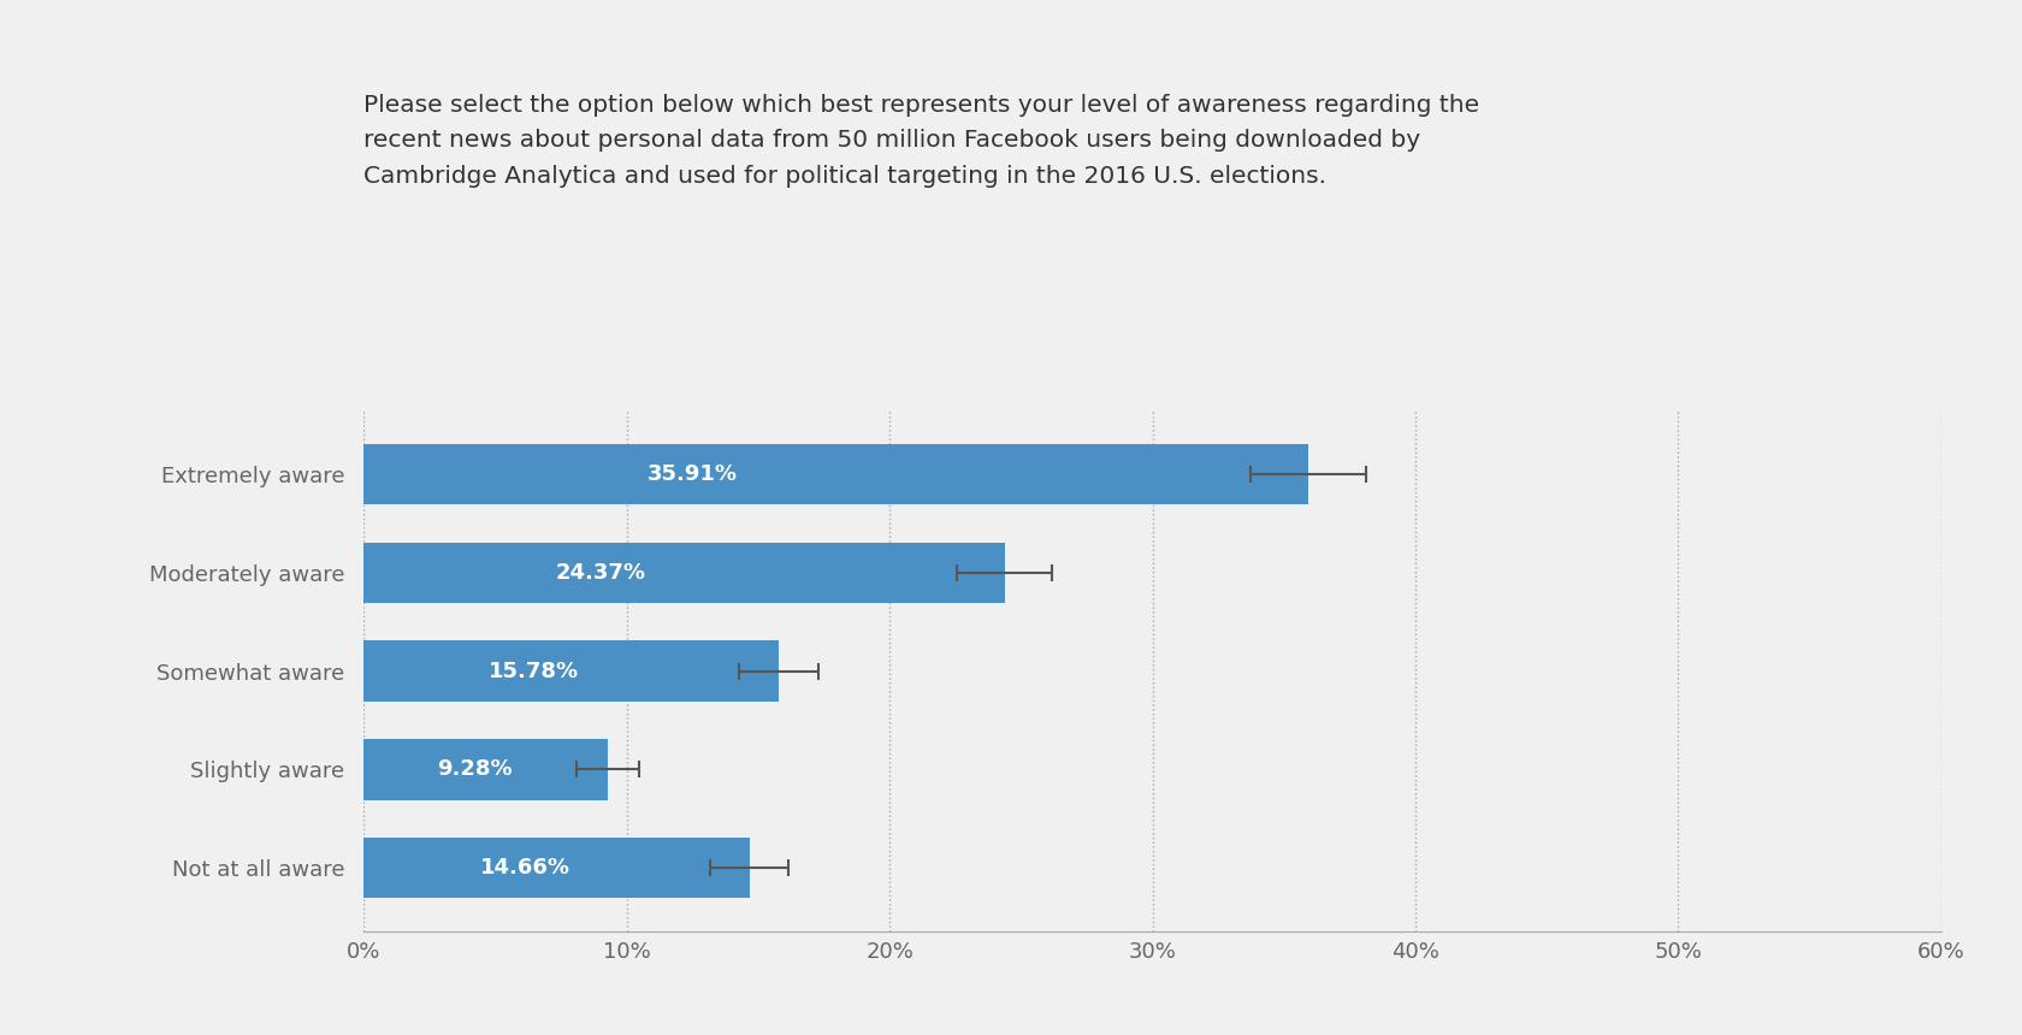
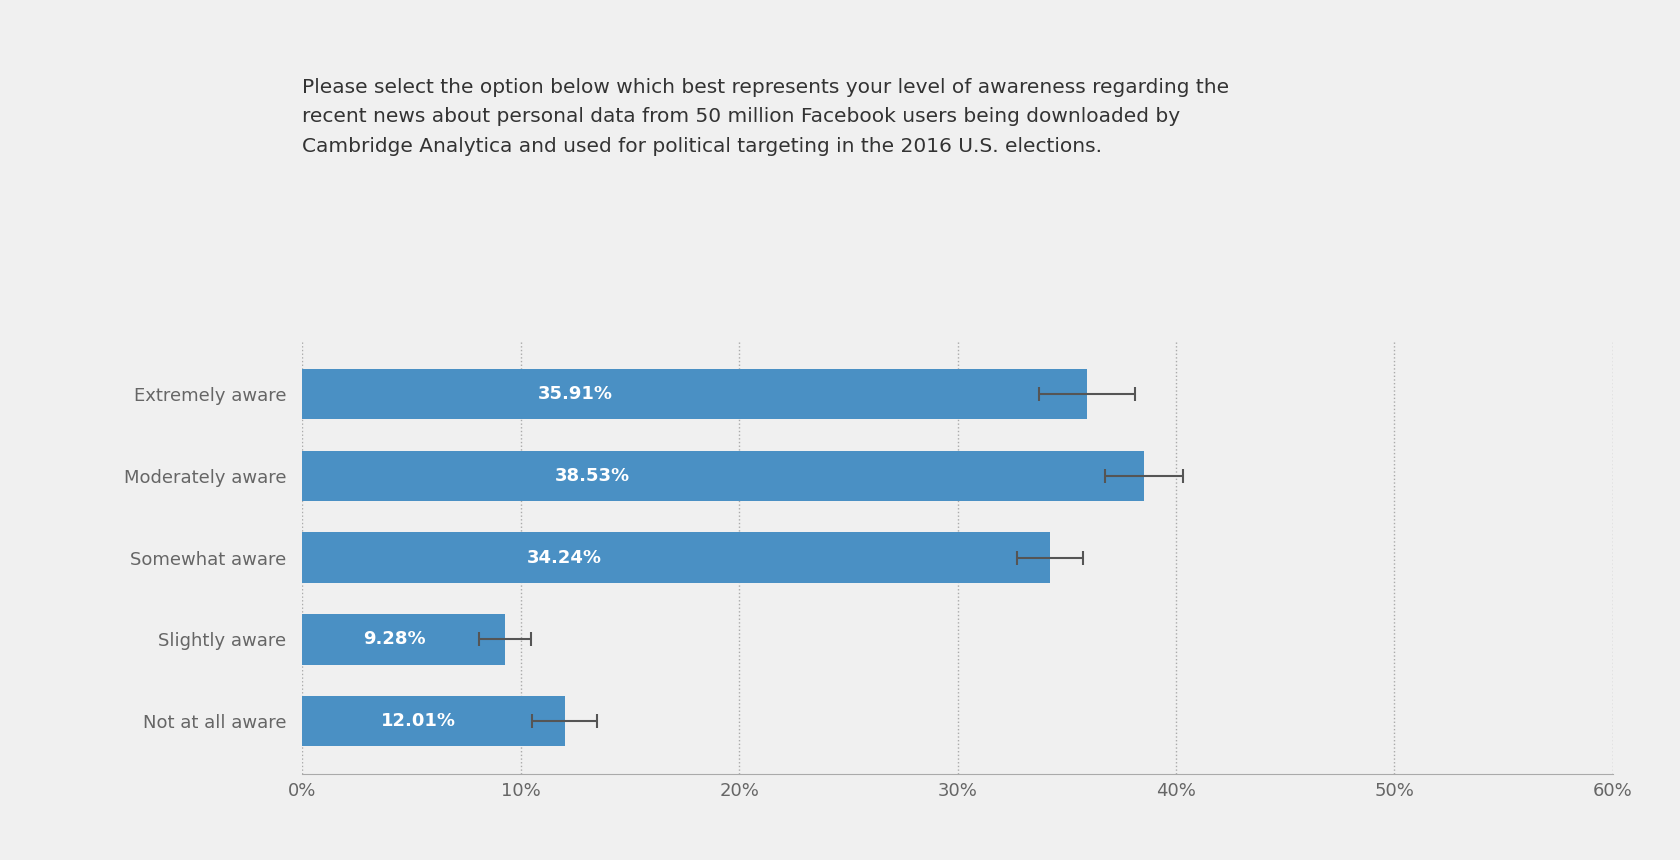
Moderately aware: 24.37% -> 38.53%
Somewhat aware: 15.78% -> 34.24%
Not at all aware: 14.66% -> 12.01%
